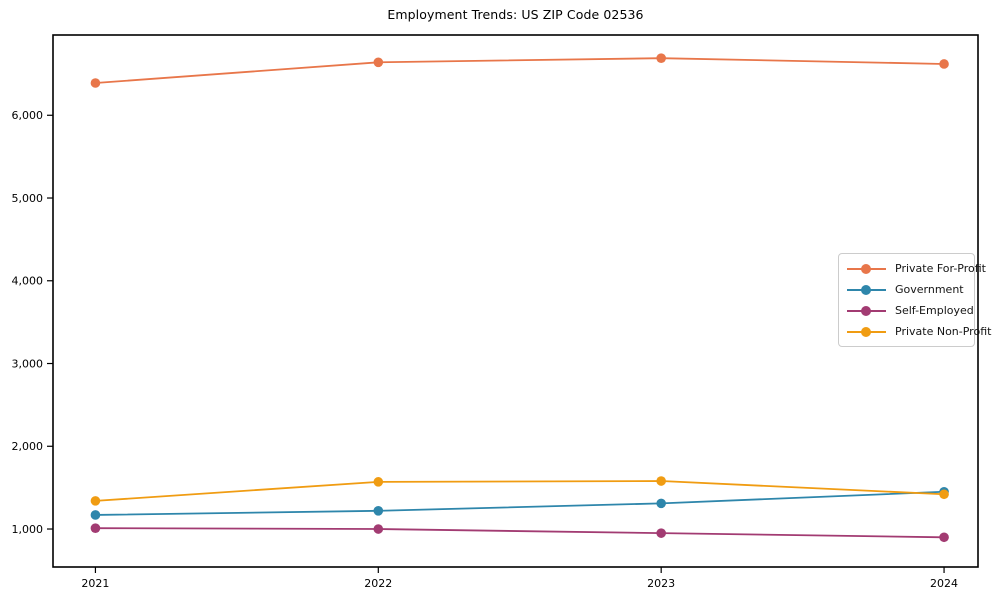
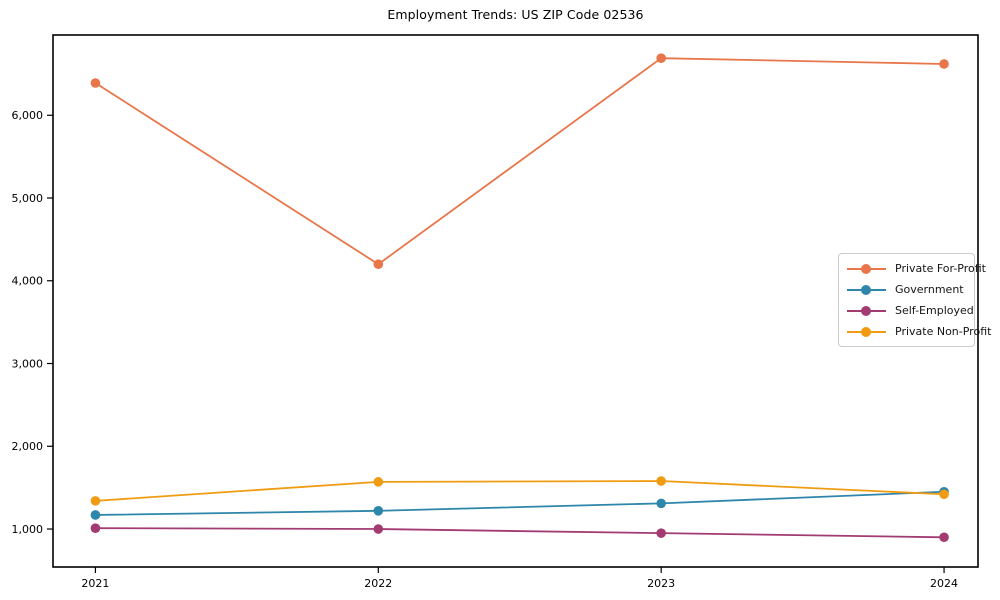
Private For-Profit/2022: 6600 -> 4200
